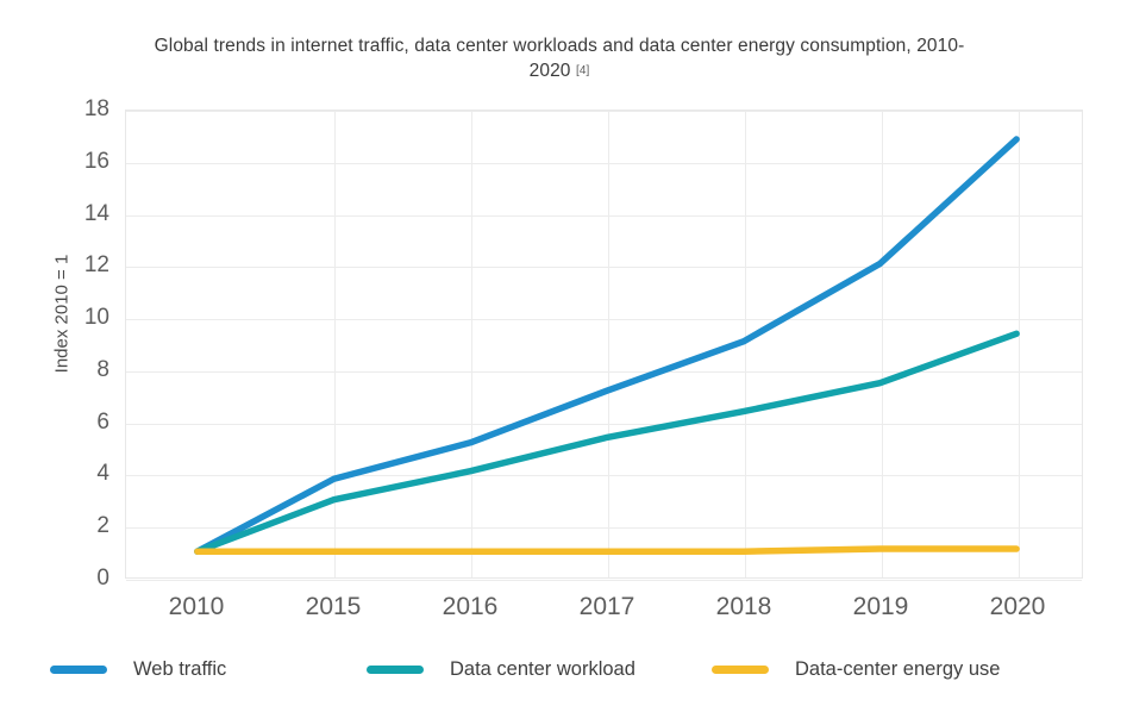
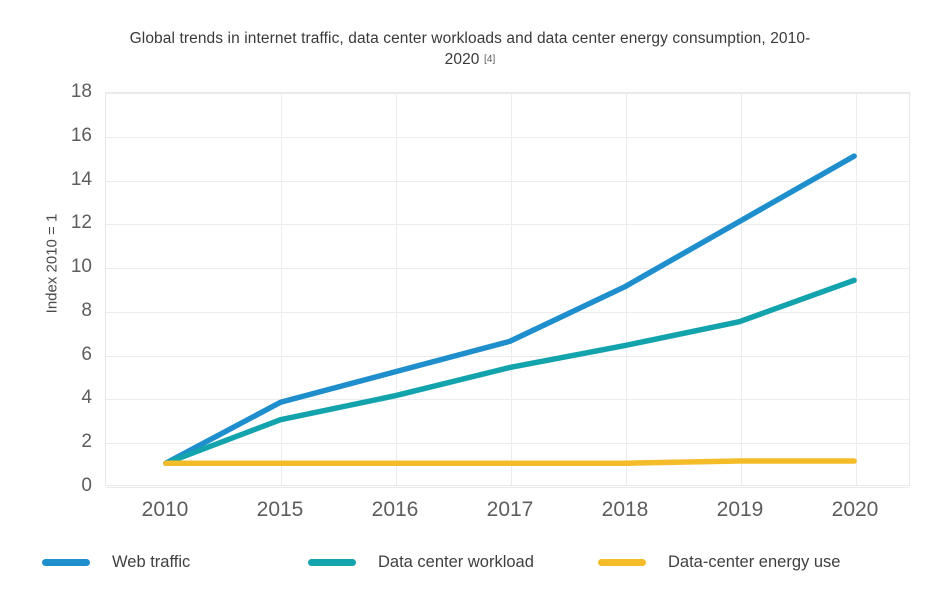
Web traffic/2017: 7.2 -> 6.6
Web traffic/2020: 16.9 -> 15.1
